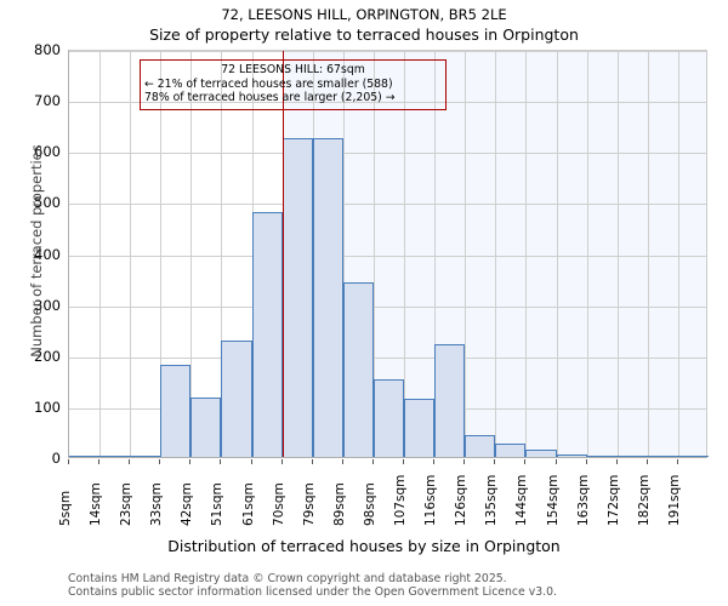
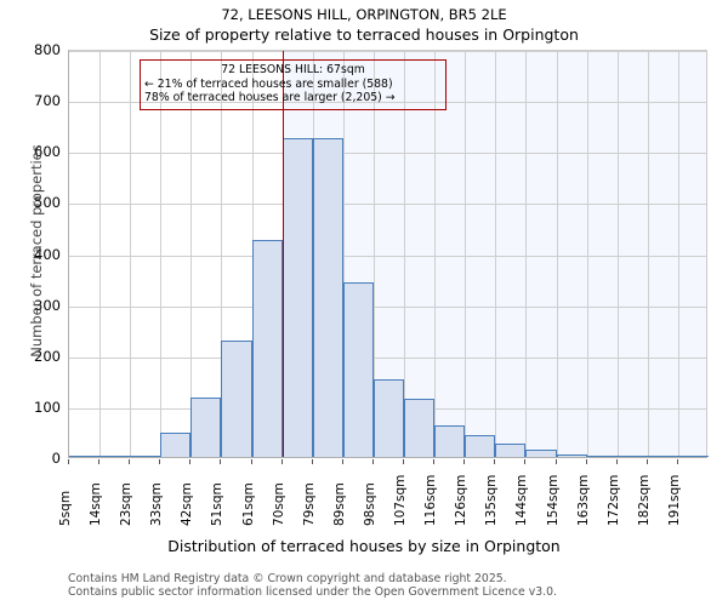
33sqm: 180 -> 50
61sqm: 480 -> 420
116sqm: 220 -> 60
